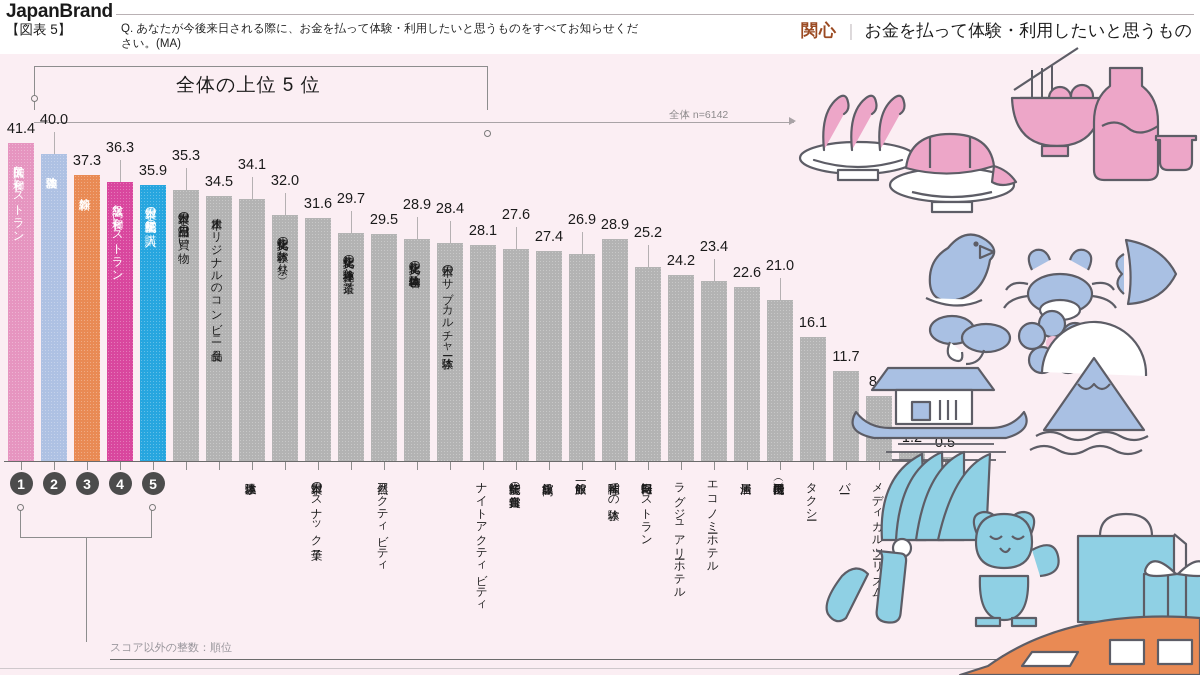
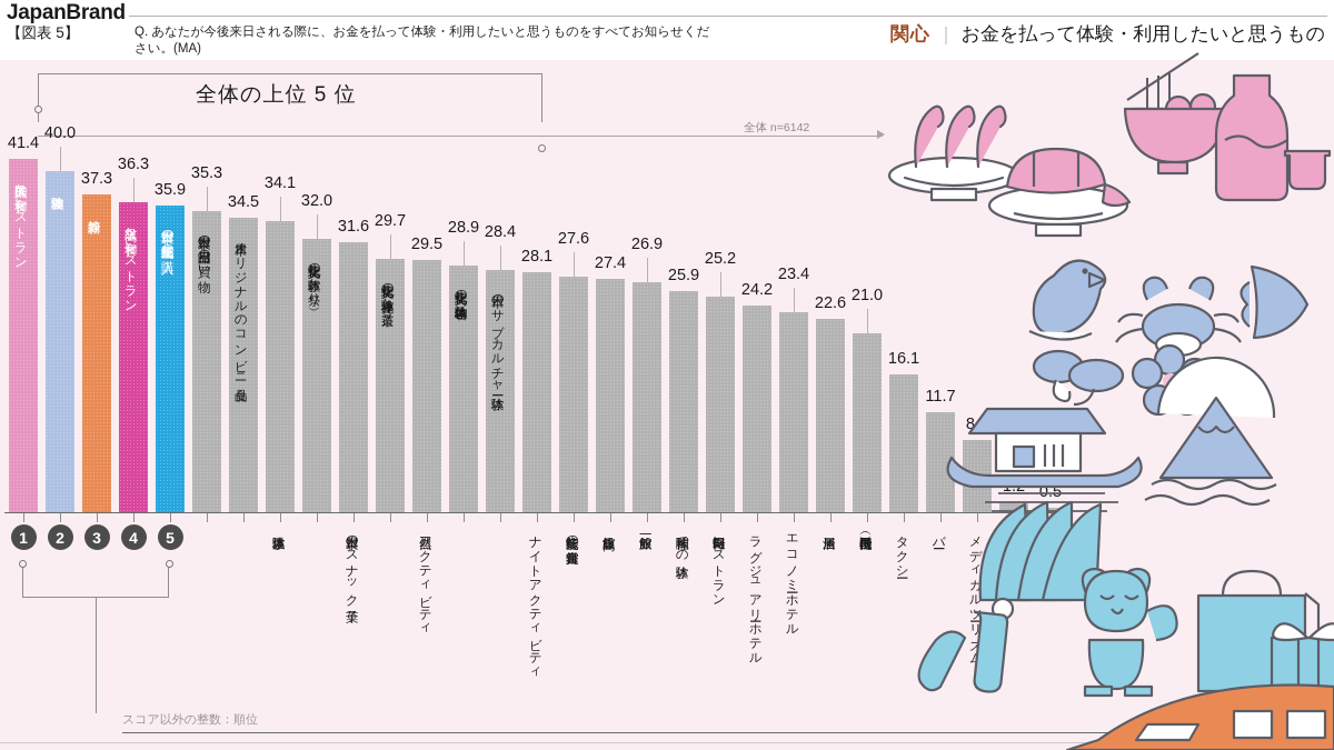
神社仏閣での体験: 28.9 -> 25.9
